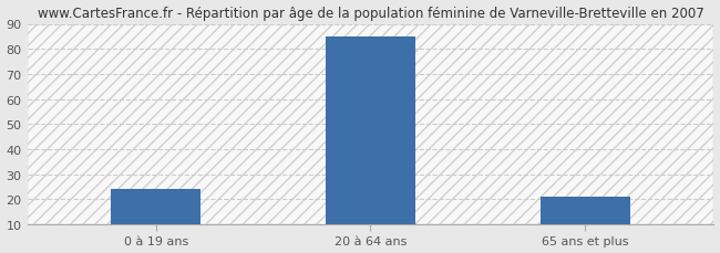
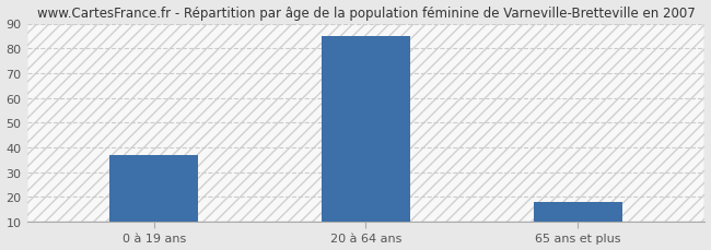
0 à 19 ans: 24 -> 37
65 ans et plus: 21 -> 18
